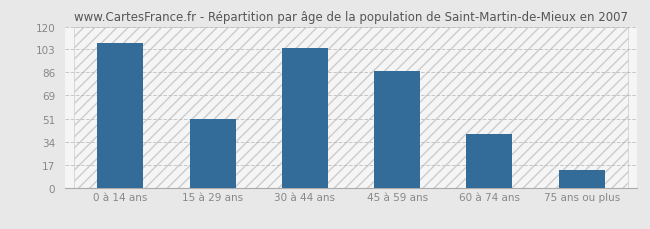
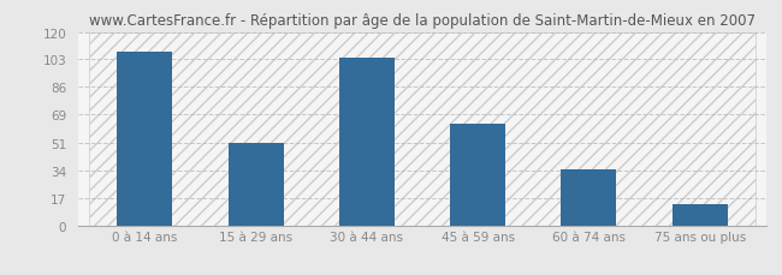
45 à 59 ans: 87 -> 63
60 à 74 ans: 40 -> 35
